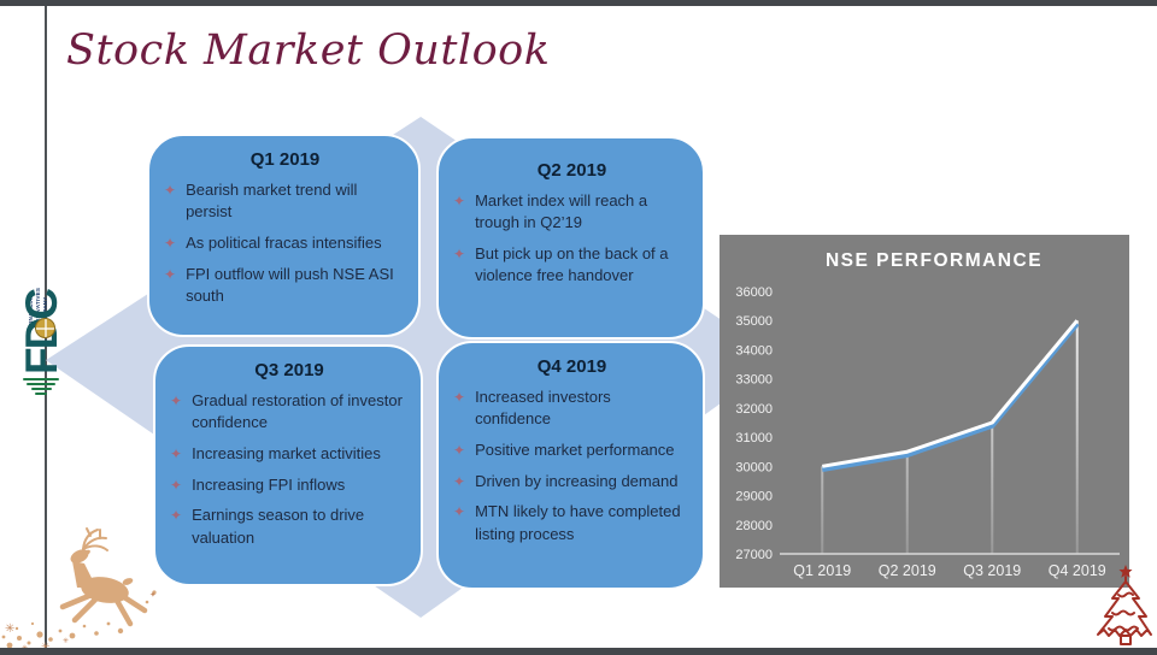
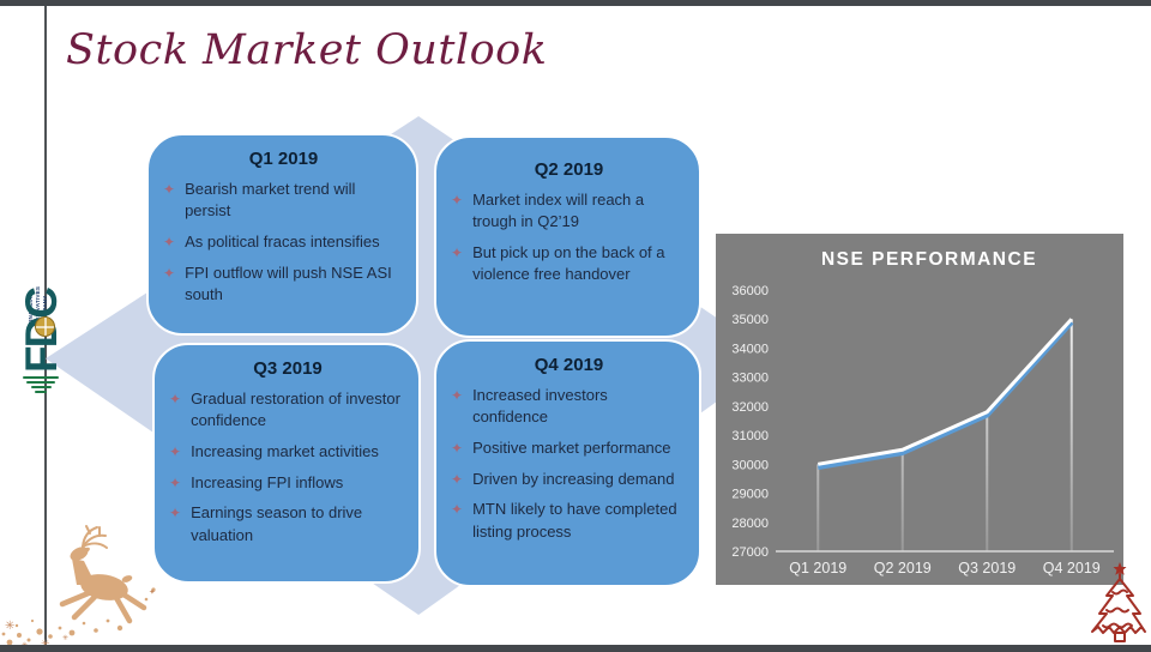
Q3 2019: 31500 -> 31800
